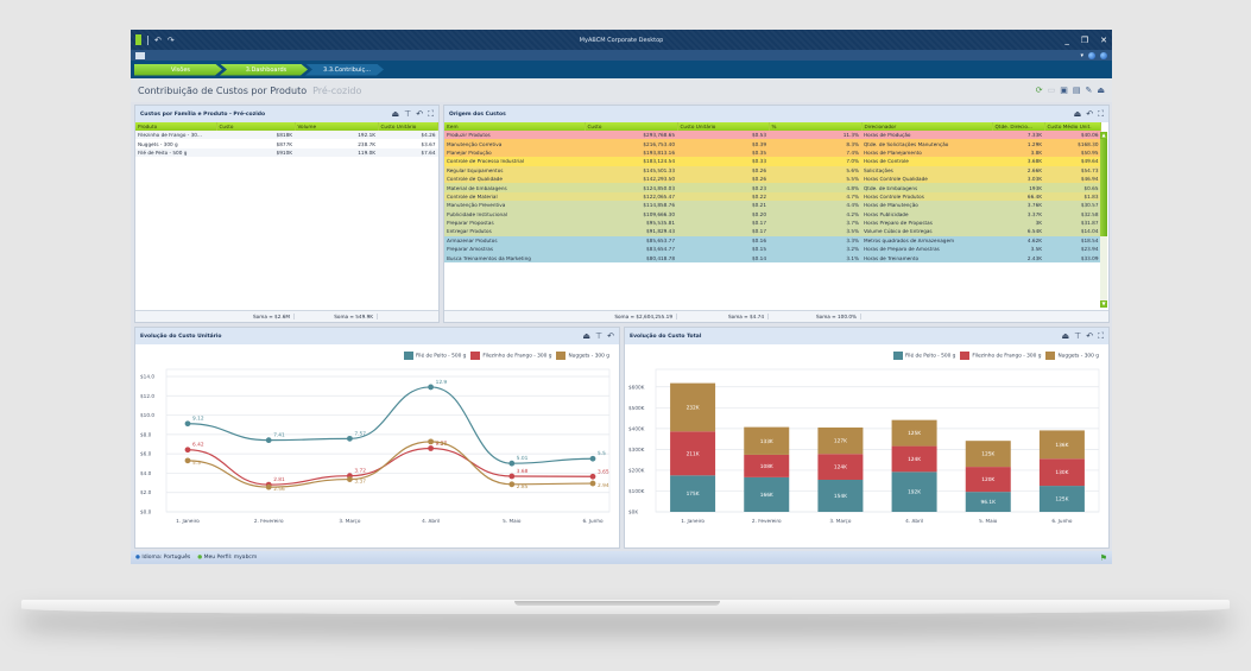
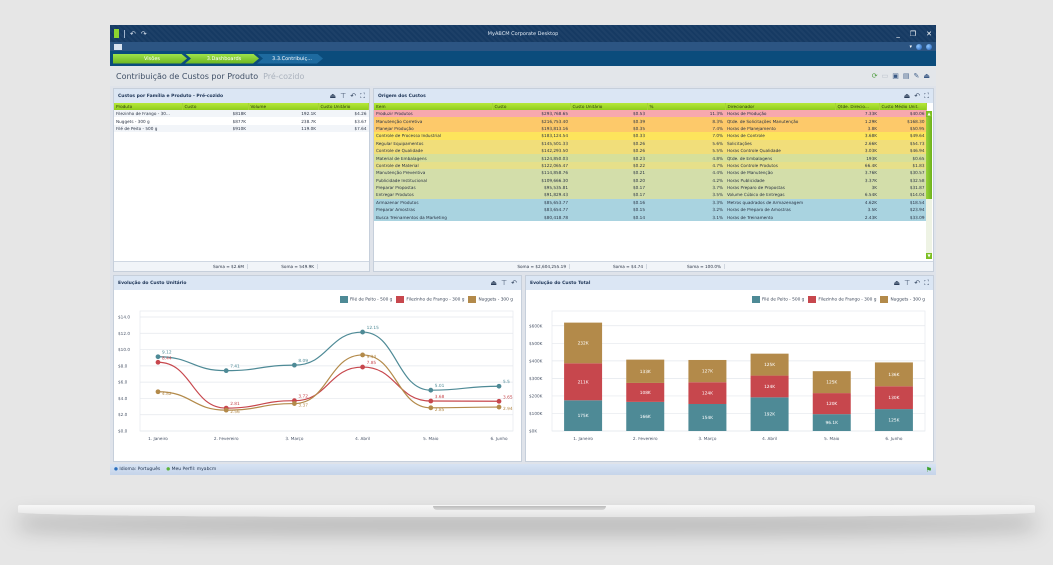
Evolução do Custo Unitário/Filezinho de Frango - 300 g/1. Janeiro: 6.42 -> 8.44
Evolução do Custo Unitário/Nuggets - 300 g/1. Janeiro: 5.3 -> 4.82
Evolução do Custo Unitário/Filé de Peito - 500 g/3. Março: 7.57 -> 8.09
Evolução do Custo Unitário/Filé de Peito - 500 g/4. Abril: 12.9 -> 12.15
Evolução do Custo Unitário/Filezinho de Frango - 300 g/4. Abril: 6.57 -> 7.85
Evolução do Custo Unitário/Nuggets - 300 g/4. Abril: 7.26 -> 9.34
